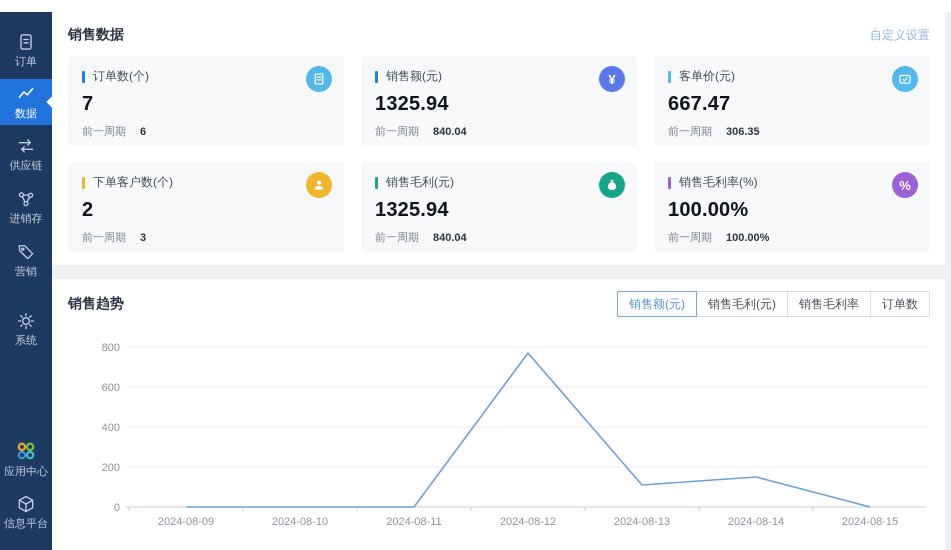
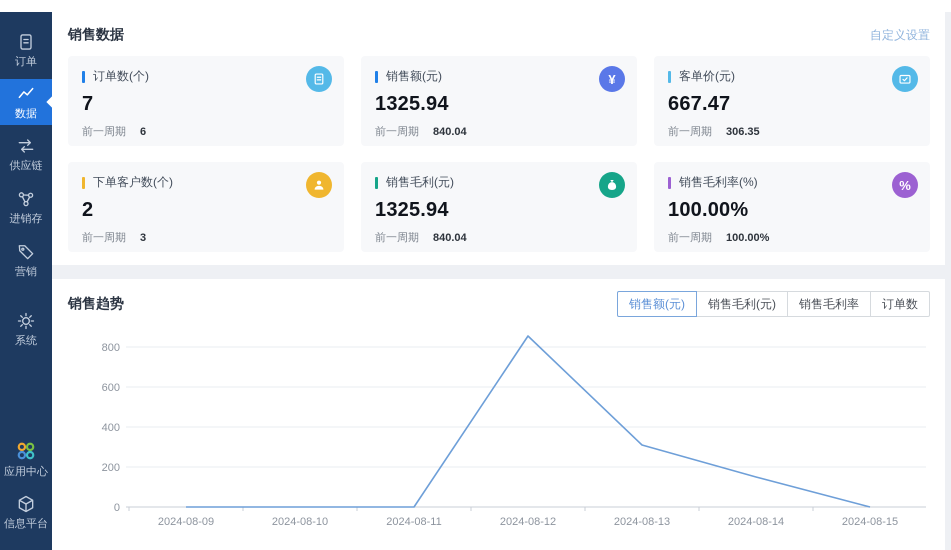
2024-08-12: 770 -> 860
2024-08-13: 110 -> 310
